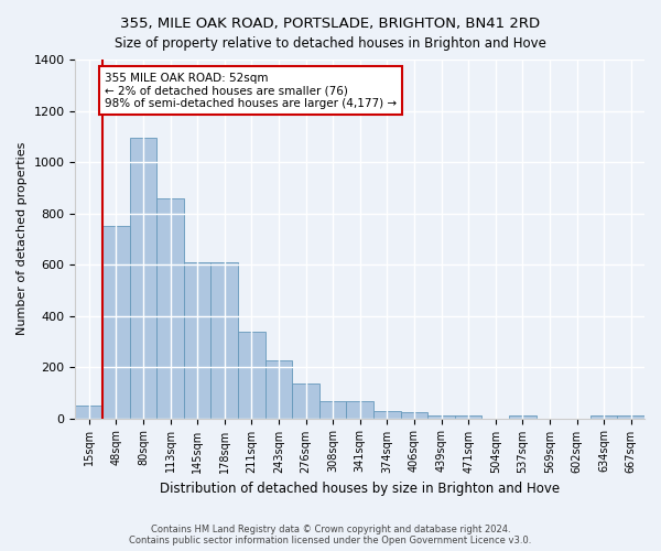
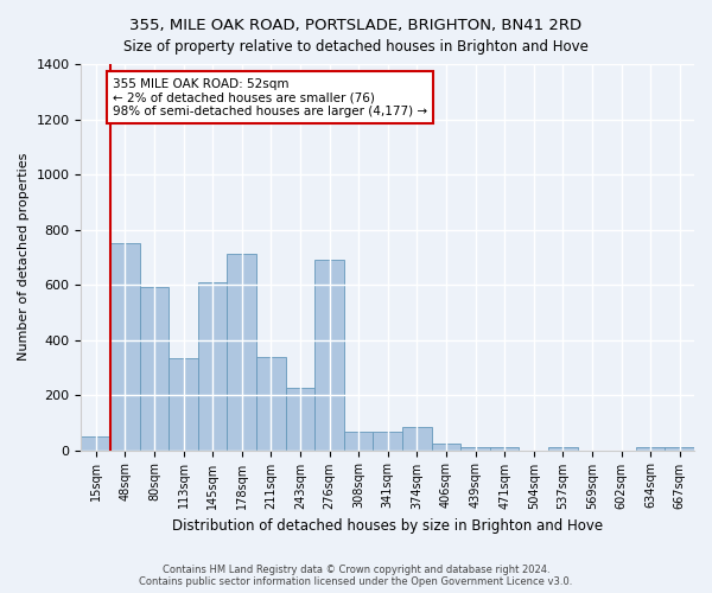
80sqm: 1095 -> 590
113sqm: 860 -> 335
178sqm: 610 -> 710
276sqm: 135 -> 690
374sqm: 30 -> 85
